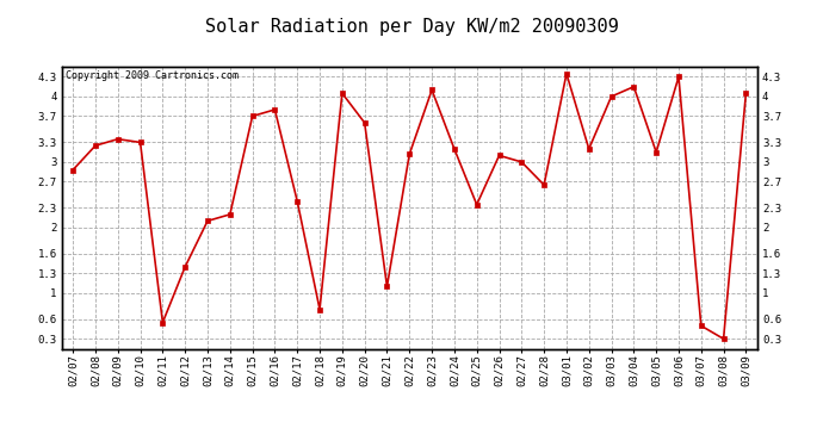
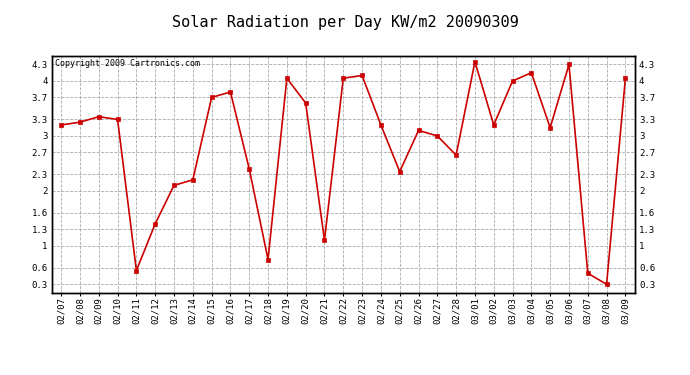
02/07: 2.88 -> 3.20
02/22: 3.12 -> 4.05
